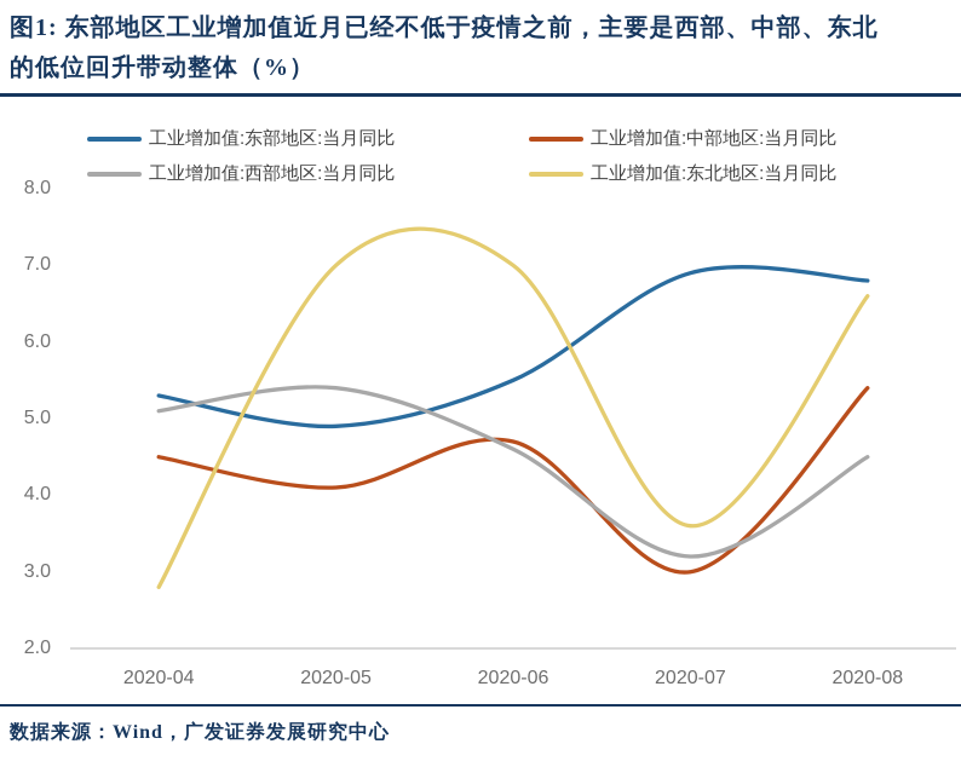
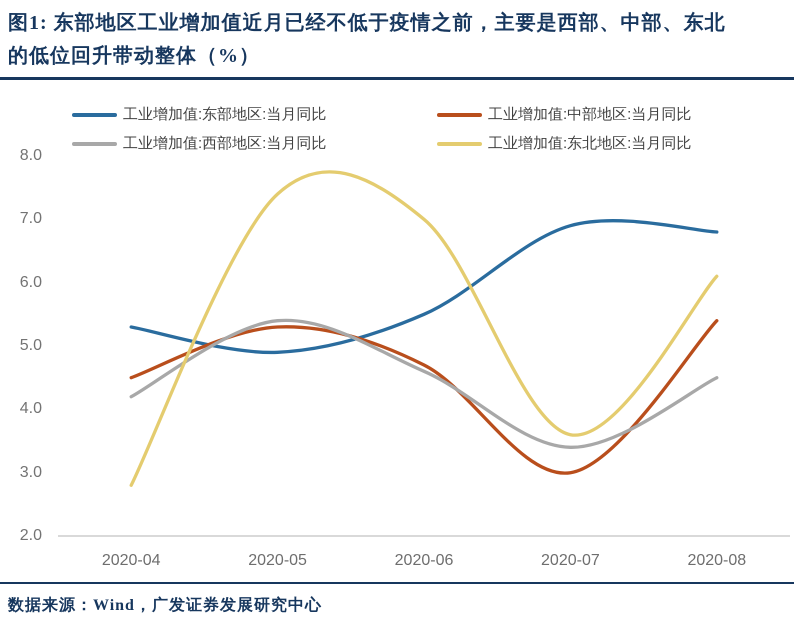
工业增加值:西部地区:当月同比/2020-04: 5.1 -> 4.2
工业增加值:中部地区:当月同比/2020-05: 4.1 -> 5.3
工业增加值:东北地区:当月同比/2020-05: 7.0 -> 7.4
工业增加值:西部地区:当月同比/2020-07: 3.2 -> 3.4
工业增加值:东北地区:当月同比/2020-08: 6.6 -> 6.1
